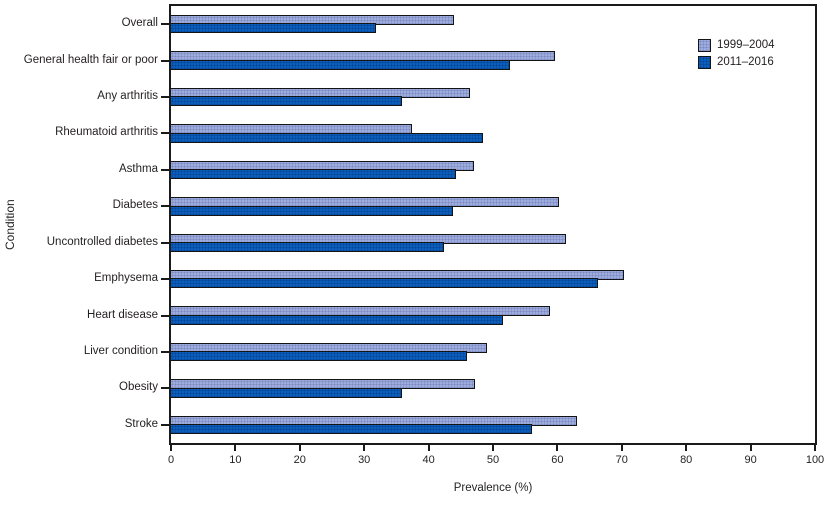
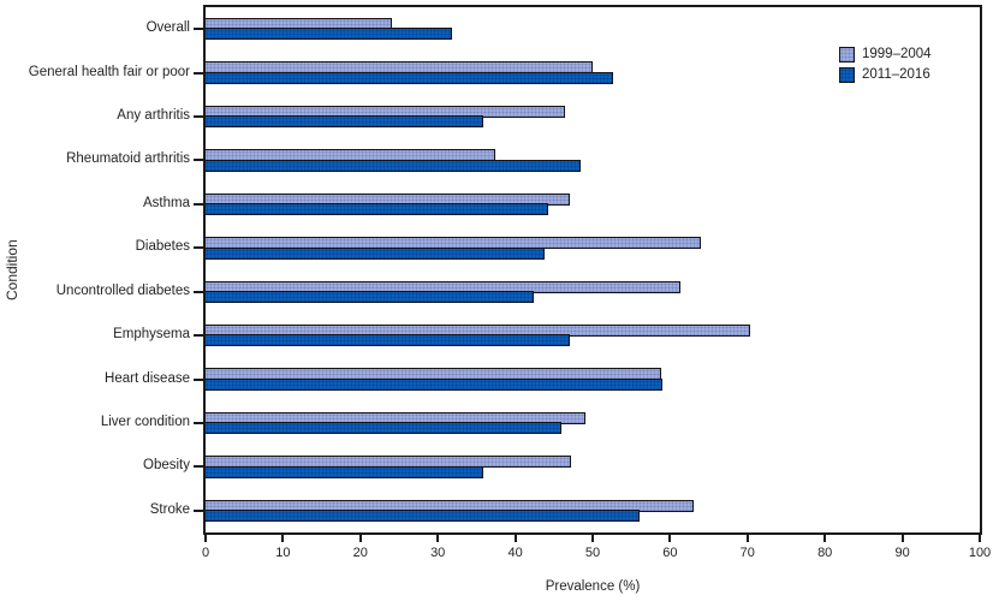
1999–2004/Overall: 44 -> 24
1999–2004/General health fair or poor: 60 -> 50
1999–2004/Diabetes: 60 -> 64
2011–2016/Emphysema: 66 -> 47
2011–2016/Heart disease: 52 -> 59
